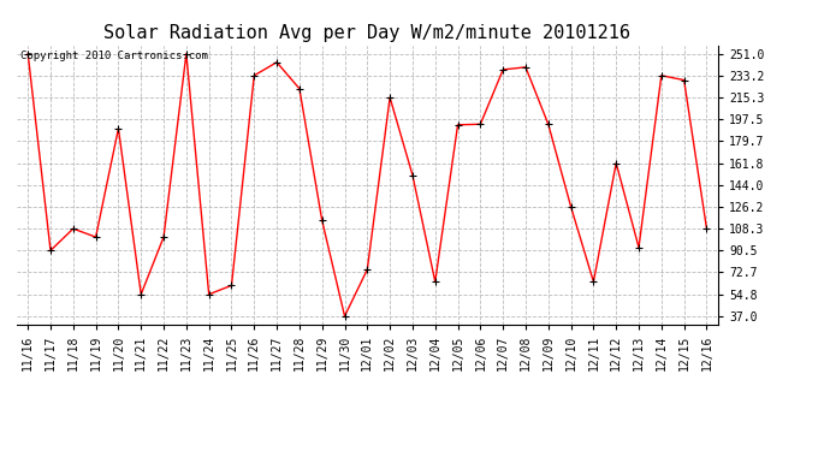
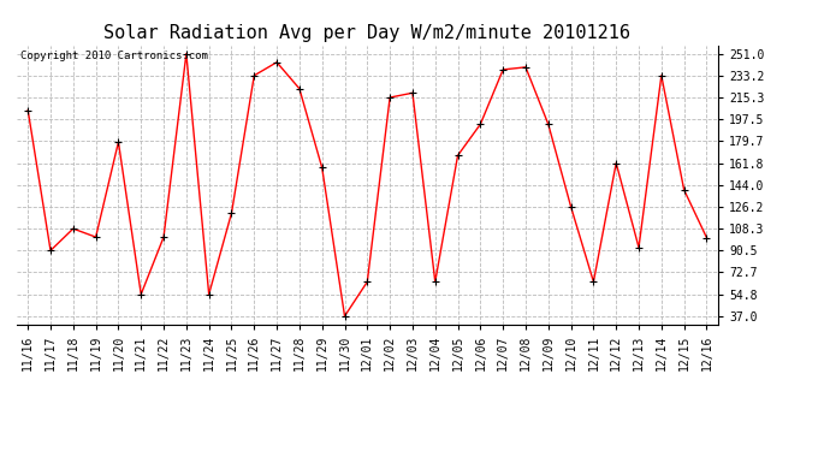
11/16: 251 -> 205
11/20: 190 -> 179
11/25: 62 -> 121
11/29: 115 -> 158
12/01: 75 -> 65
12/03: 152 -> 219
12/05: 193 -> 168
12/15: 230 -> 140
12/16: 108 -> 101
